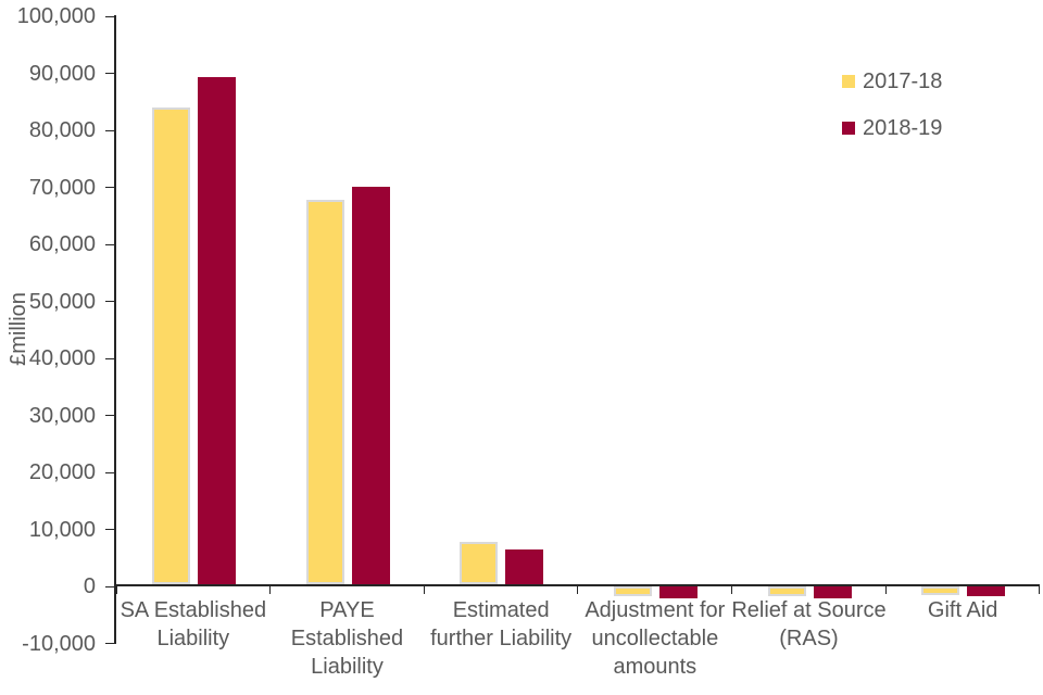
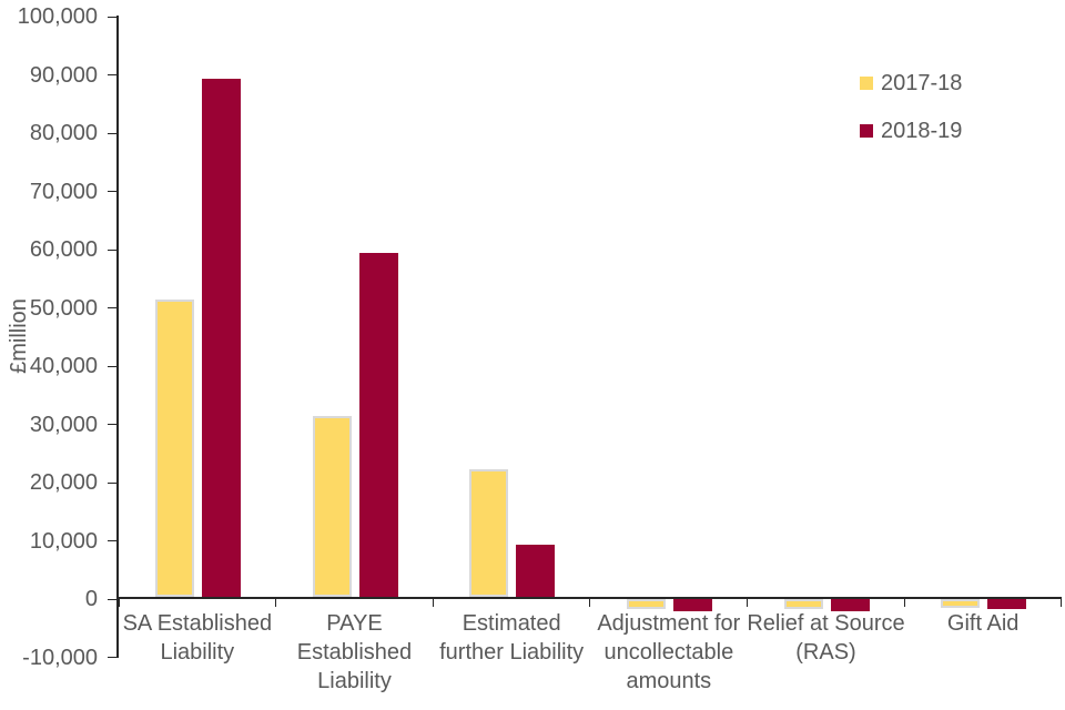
2017-18/SA Established Liability: 84000 -> 51000
2017-18/PAYE Established Liability: 67000 -> 31000
2018-19/PAYE Established Liability: 70000 -> 59000
2017-18/Estimated further Liability: 7000 -> 22000
2018-19/Estimated further Liability: 6000 -> 9000
